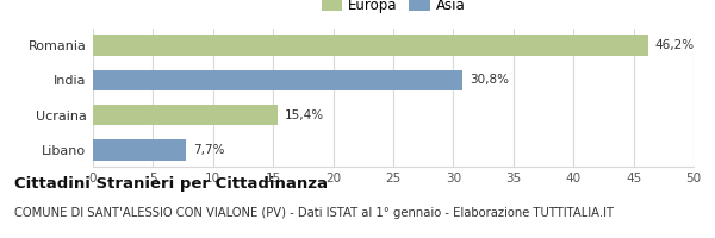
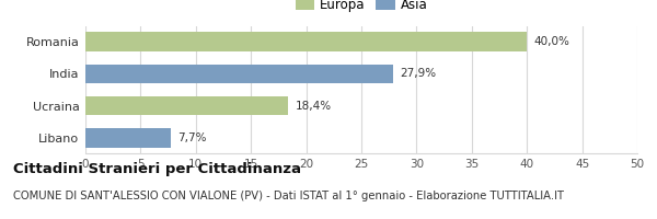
Romania: 46,2% -> 40,0%
India: 30,8% -> 27,9%
Ucraina: 15,4% -> 18,4%
